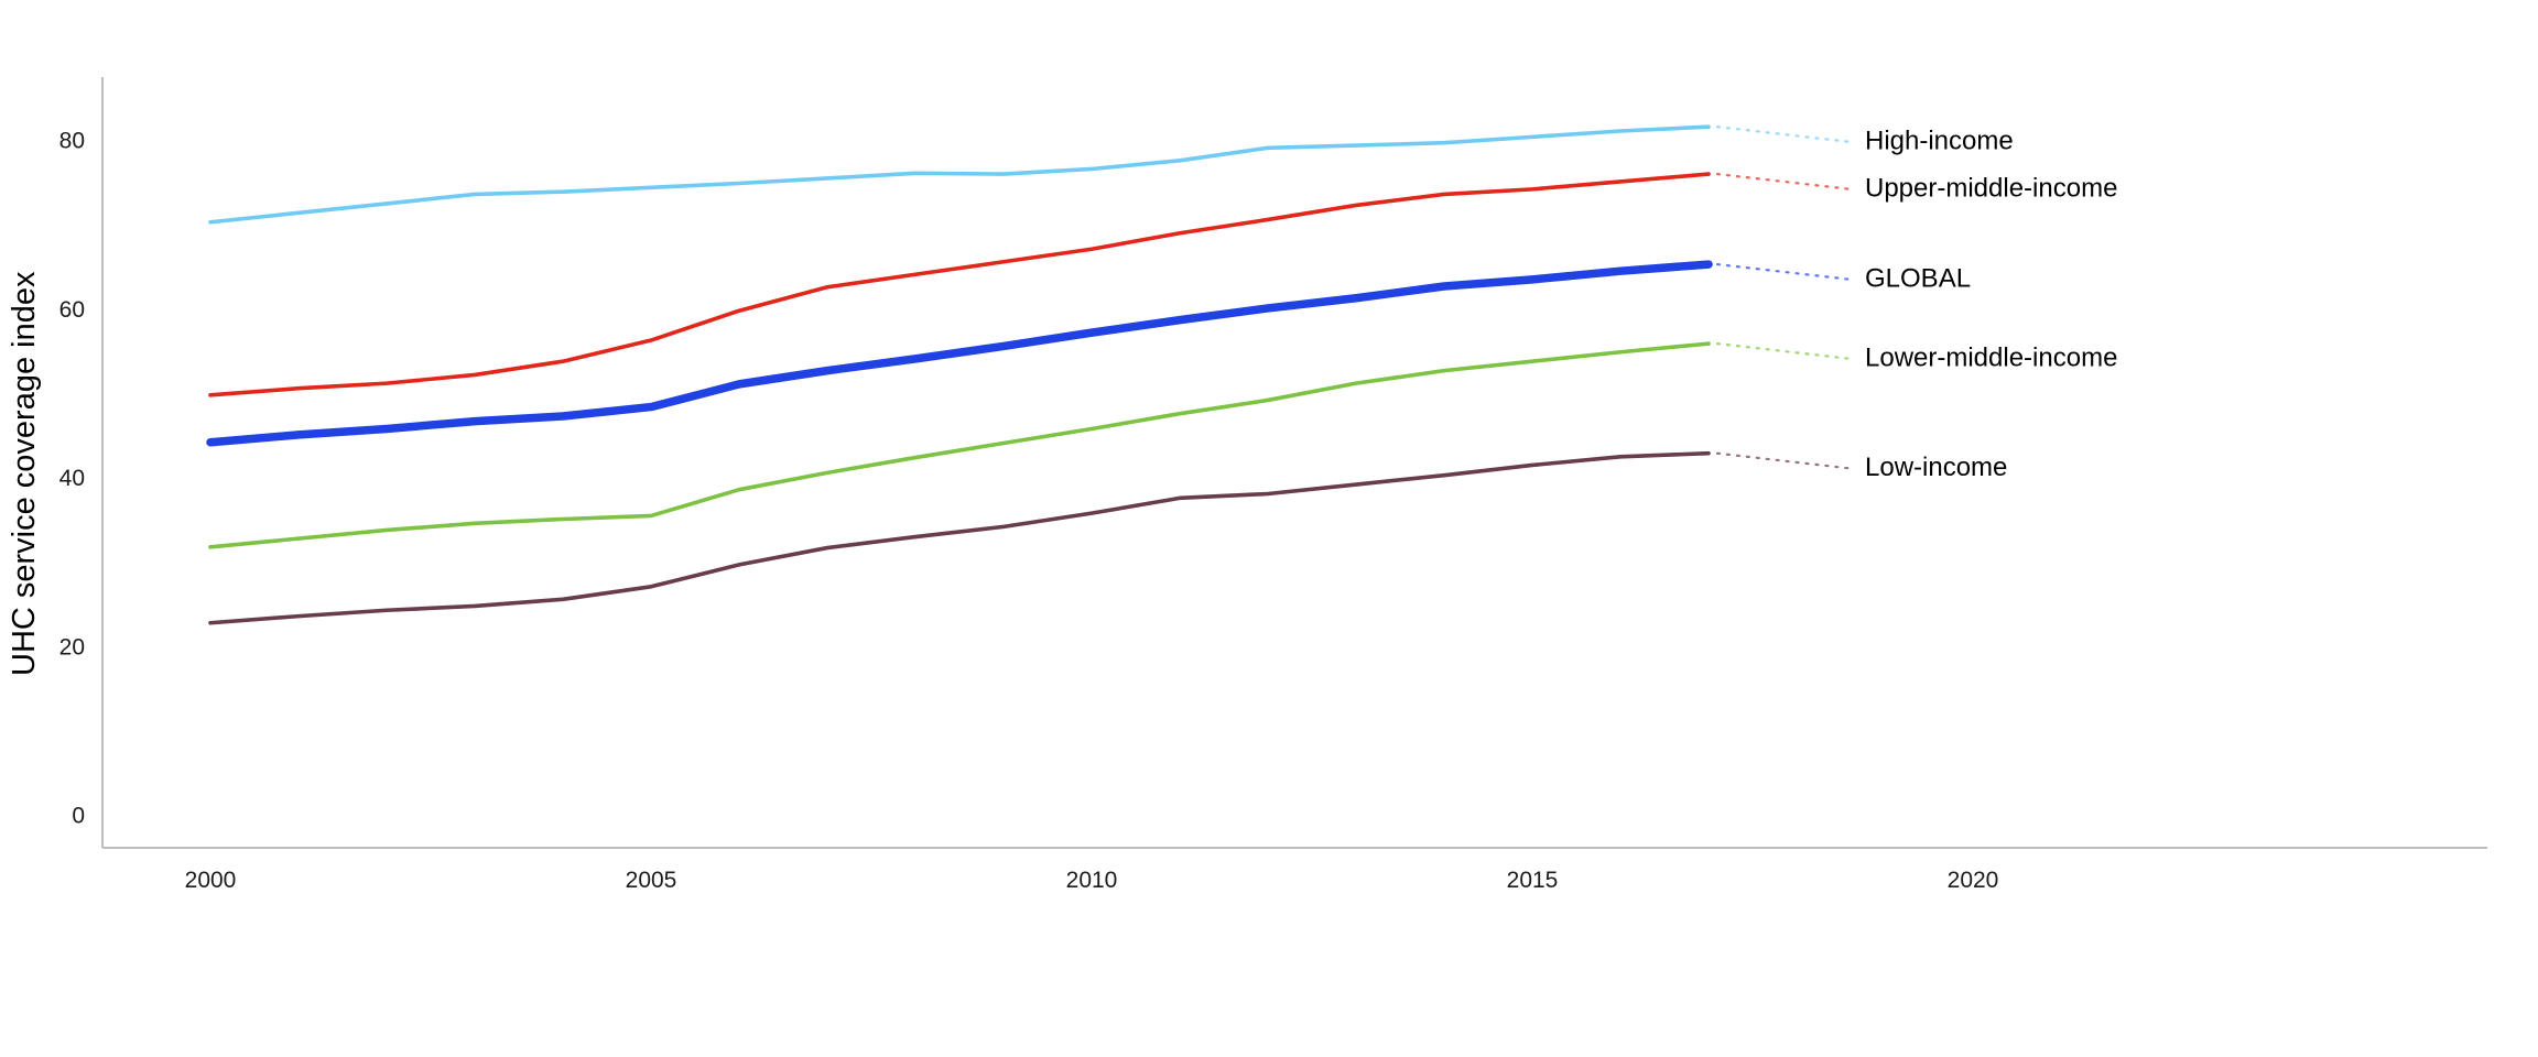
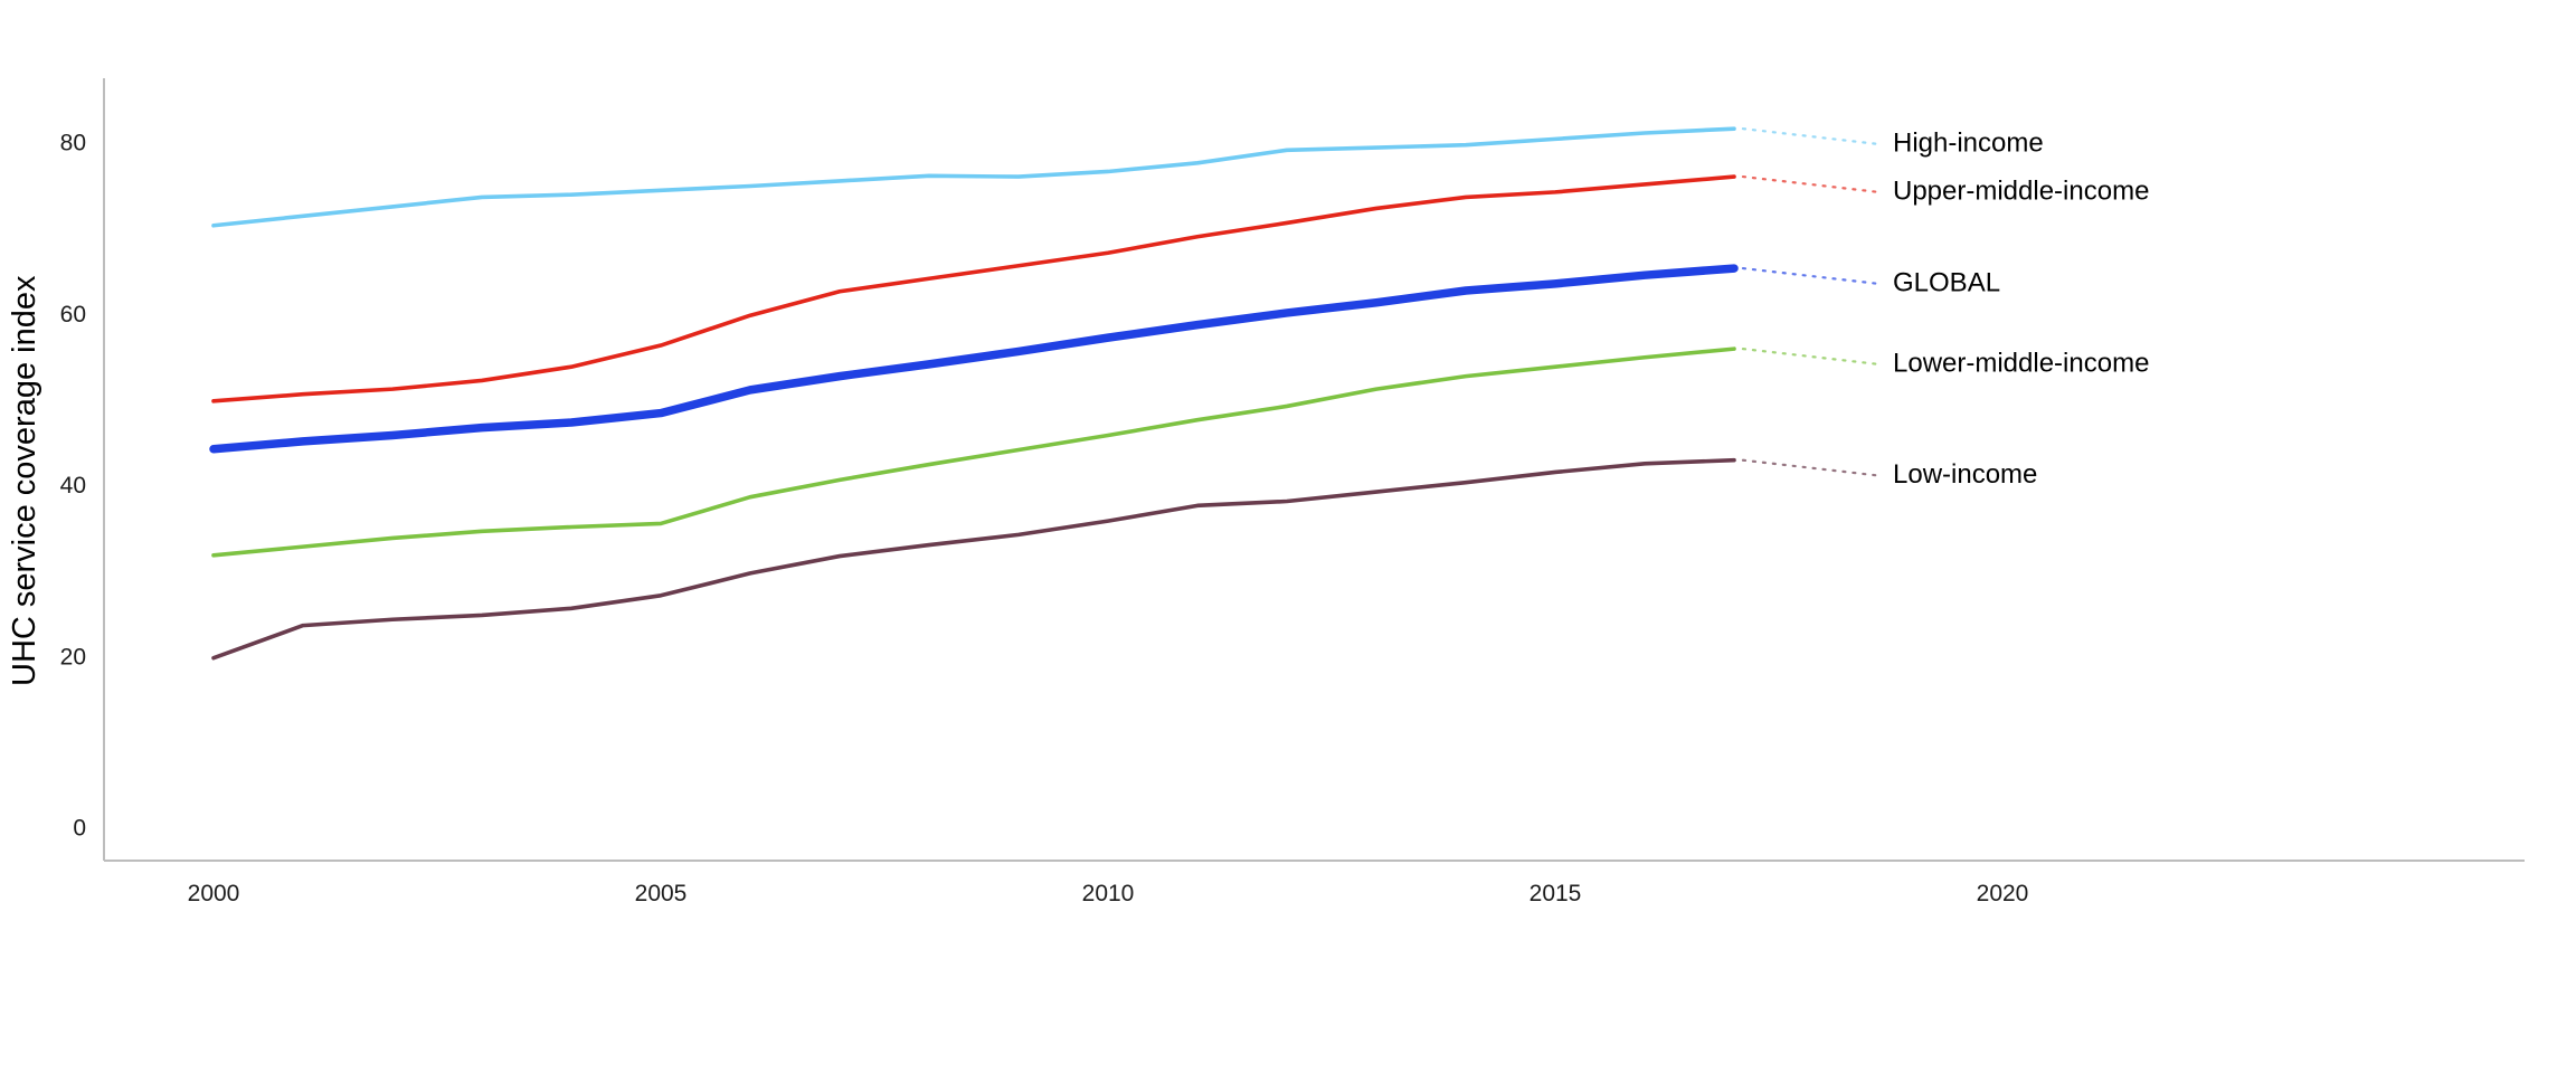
Low-income/2000: 23 -> 20
